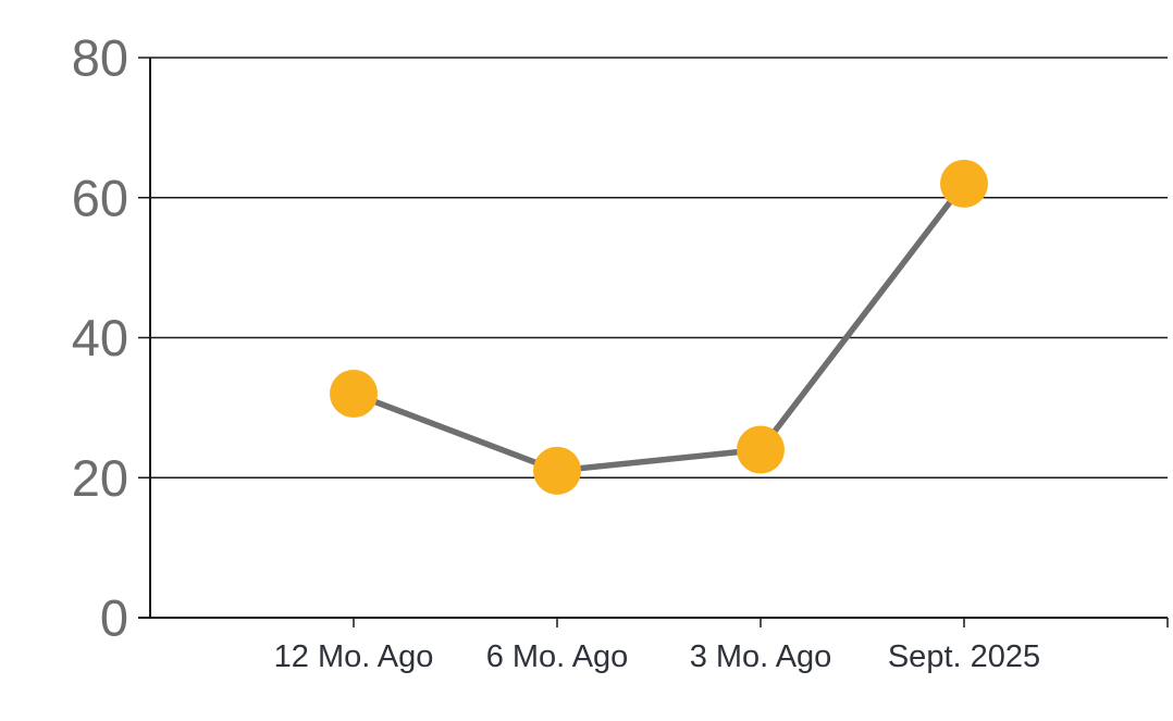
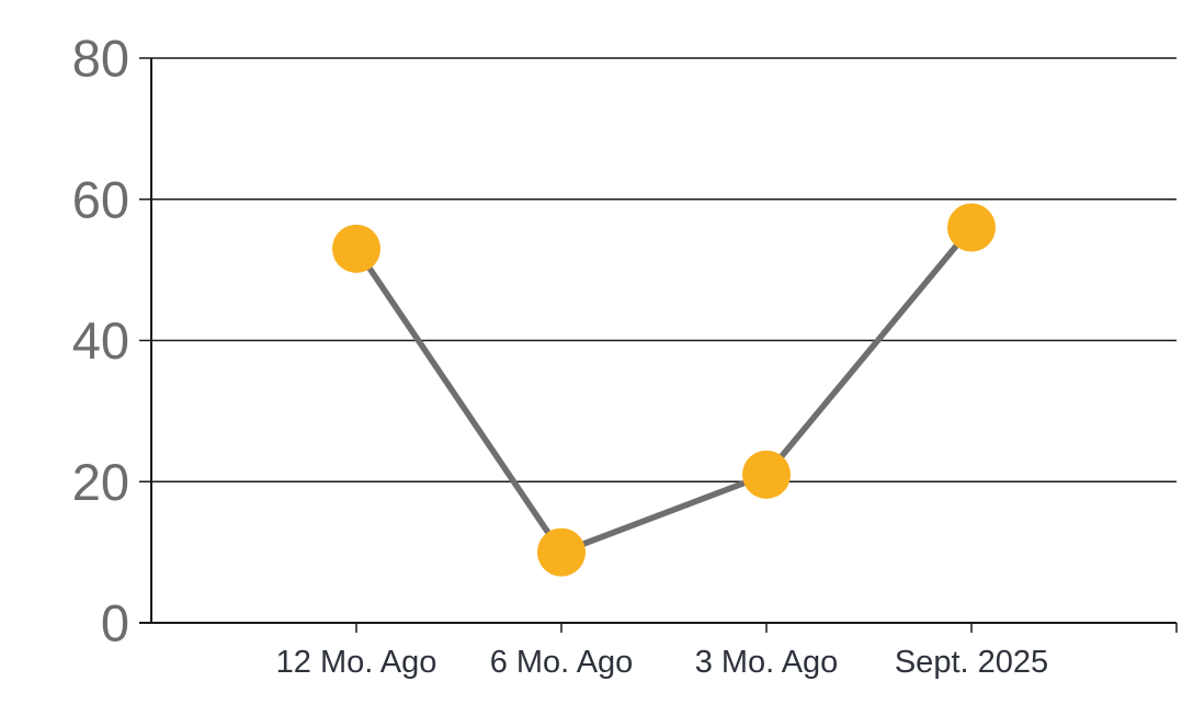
12 Mo. Ago: 32 -> 53
6 Mo. Ago: 21 -> 10
3 Mo. Ago: 24 -> 21
Sept. 2025: 62 -> 56
